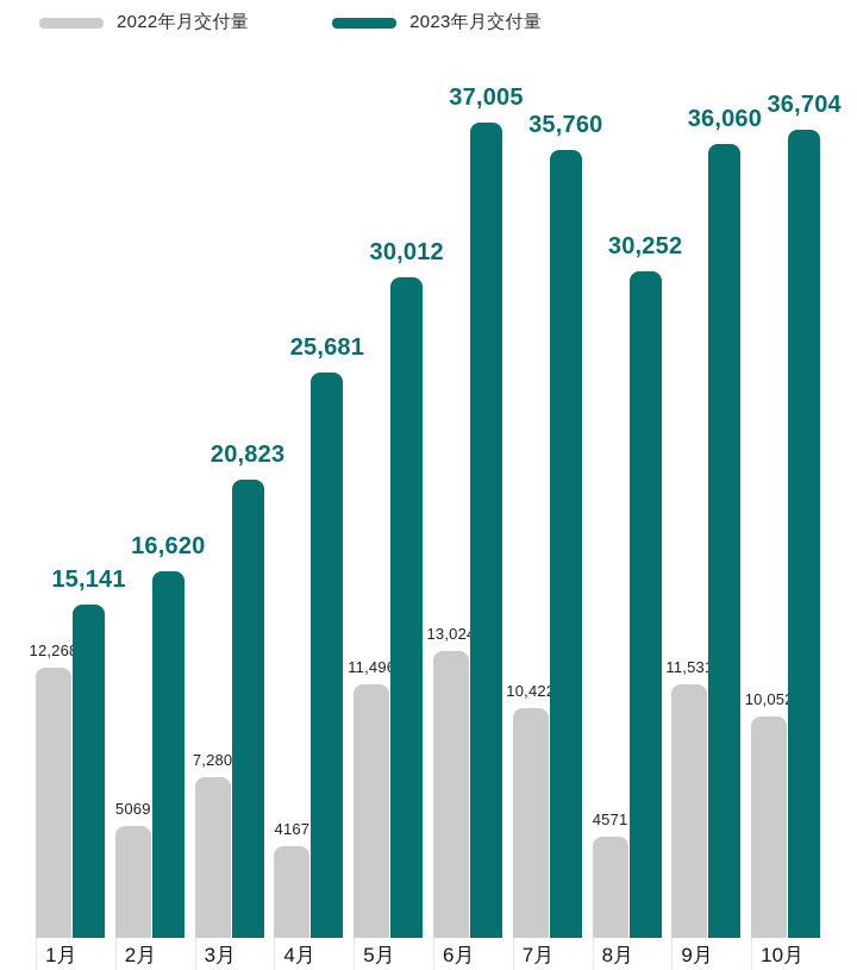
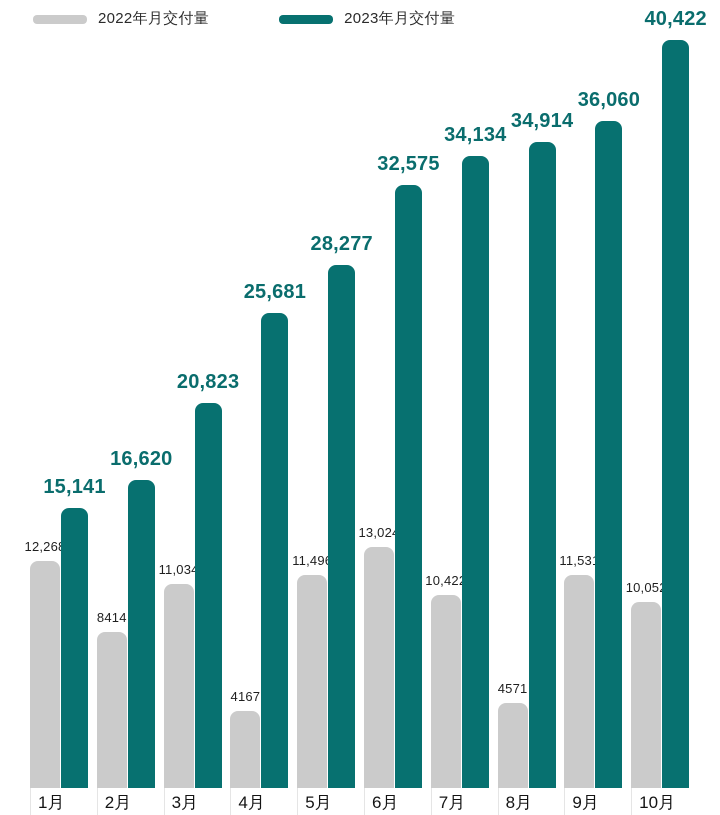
2022年月交付量/2月: 5069 -> 8414
2022年月交付量/3月: 7,280 -> 11,034
2023年月交付量/5月: 30,012 -> 28,277
2023年月交付量/6月: 37,005 -> 32,575
2023年月交付量/7月: 35,760 -> 34,134
2023年月交付量/8月: 30,252 -> 34,914
2023年月交付量/10月: 36,704 -> 40,422
